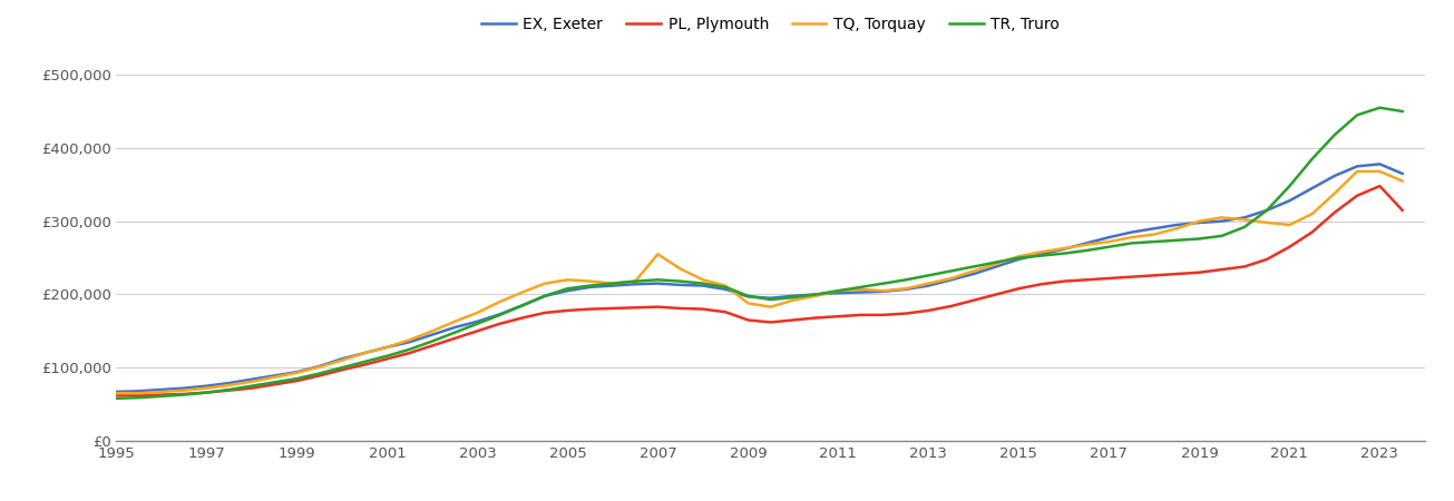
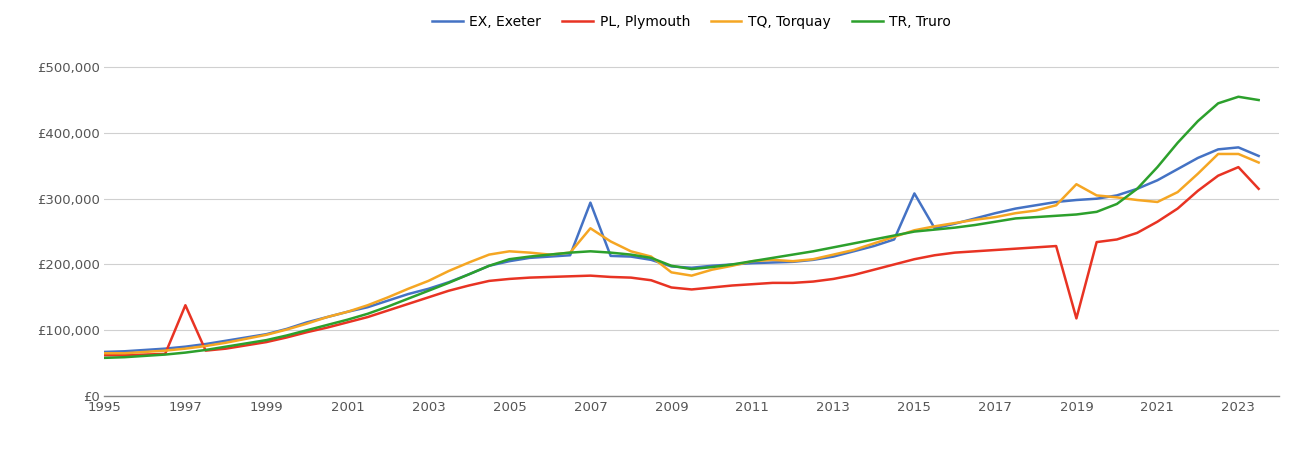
PL, Plymouth/1997: £66,000 -> £138,000
EX, Exeter/2007: £215,000 -> £294,000
EX, Exeter/2015: £248,000 -> £308,000
PL, Plymouth/2019: £230,000 -> £118,000
TQ, Torquay/2019: £300,000 -> £322,000
